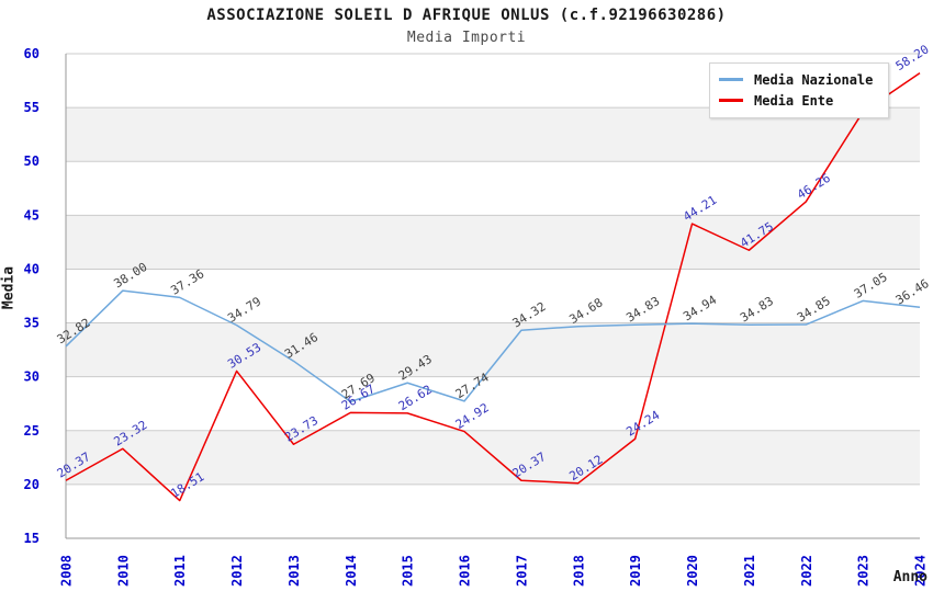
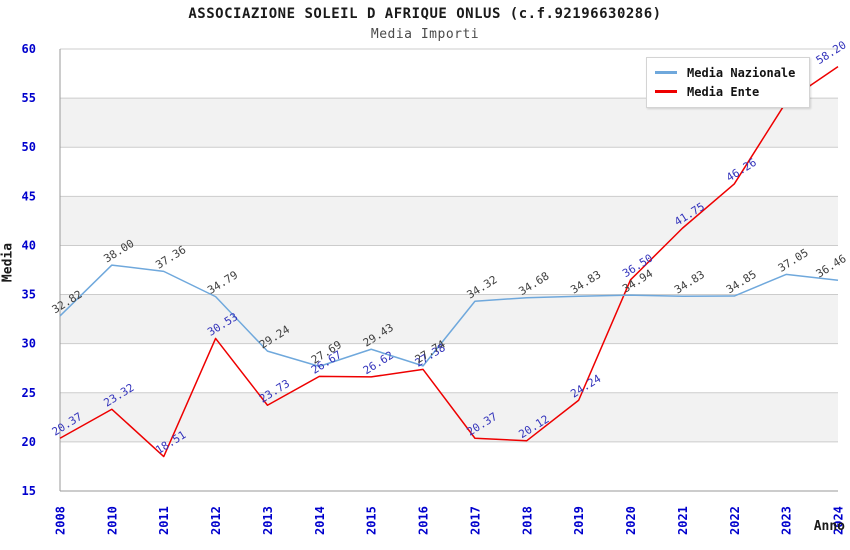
Media Nazionale/2013: 31.46 -> 29.24
Media Ente/2016: 24.92 -> 27.38
Media Ente/2020: 44.21 -> 36.50
